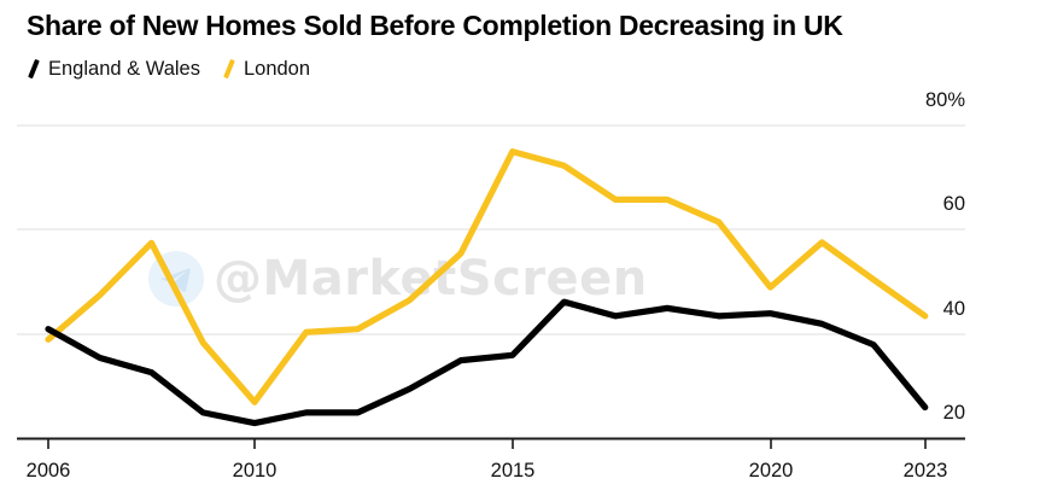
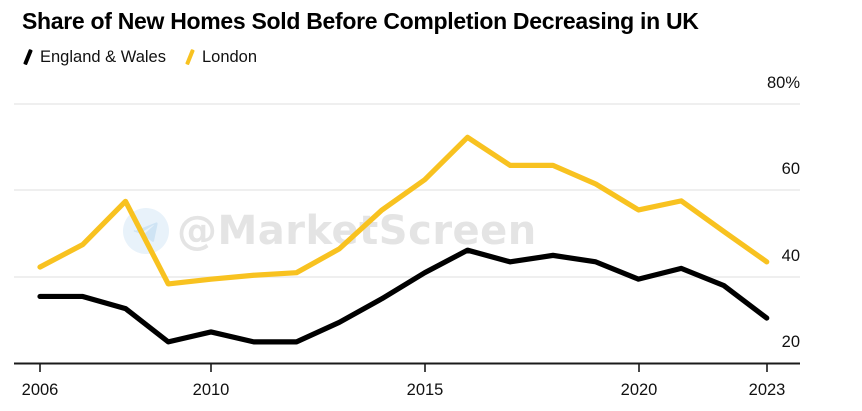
England & Wales/2006: 41% -> 36%
London/2006: 39% -> 42%
England & Wales/2010: 23% -> 27%
London/2010: 27% -> 40%
England & Wales/2015: 36% -> 41%
London/2015: 75% -> 62%
England & Wales/2020: 44% -> 40%
London/2020: 49% -> 56%
England & Wales/2023: 26% -> 30%
